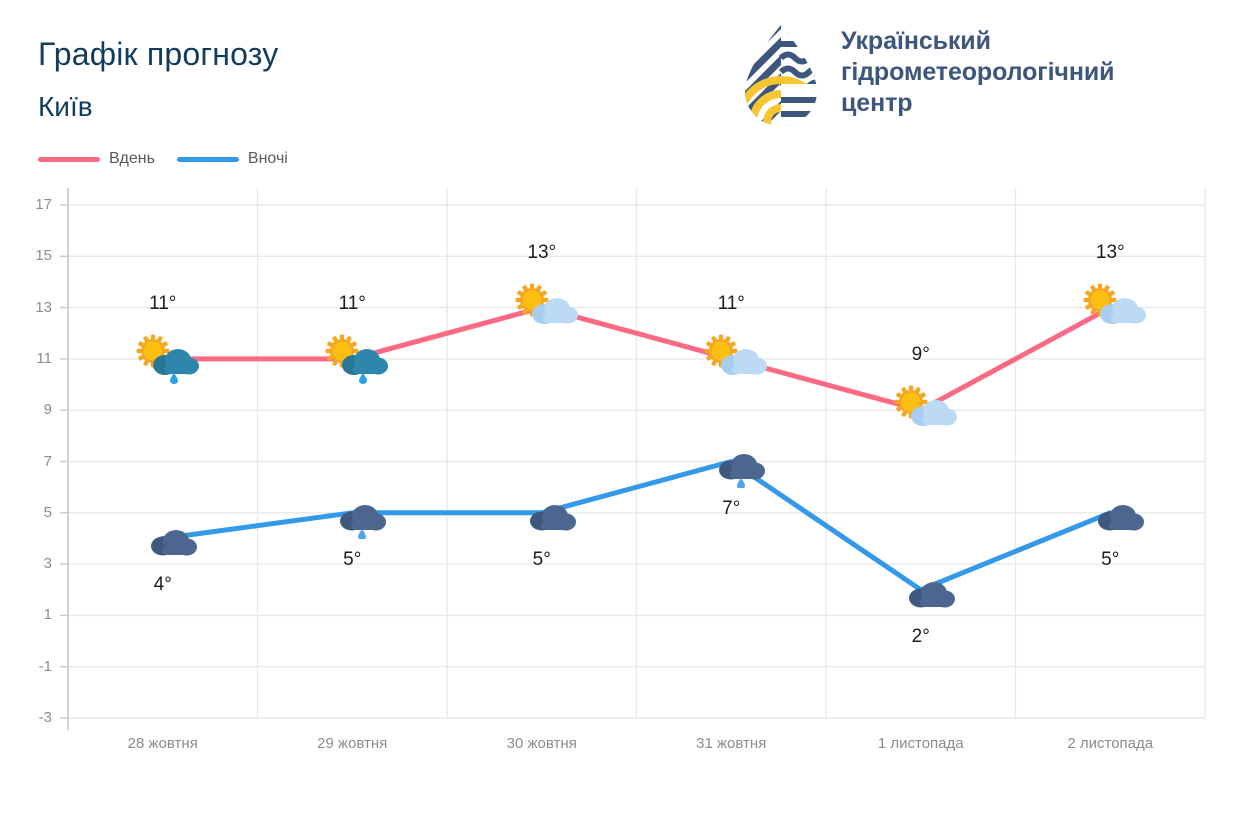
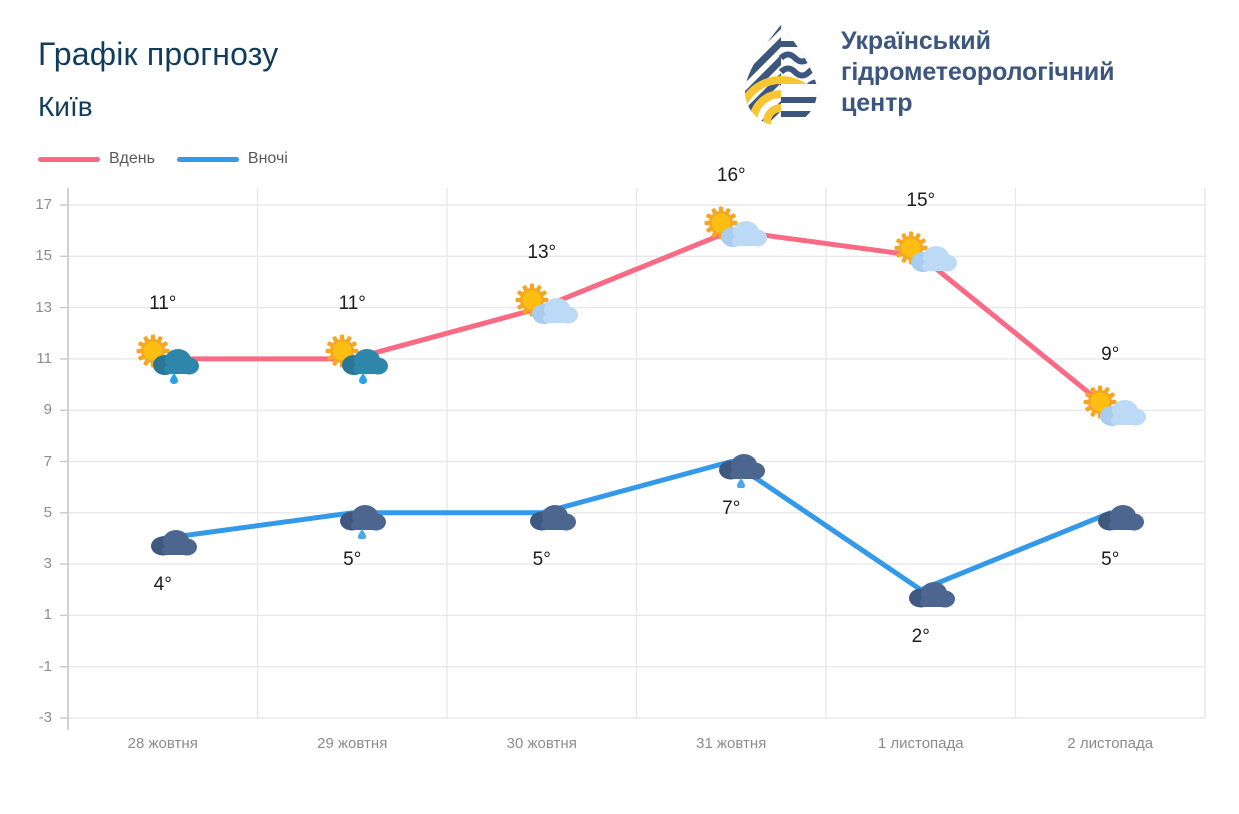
Вдень/31 жовтня: 11° -> 16°
Вдень/1 листопада: 9° -> 15°
Вдень/2 листопада: 13° -> 9°
